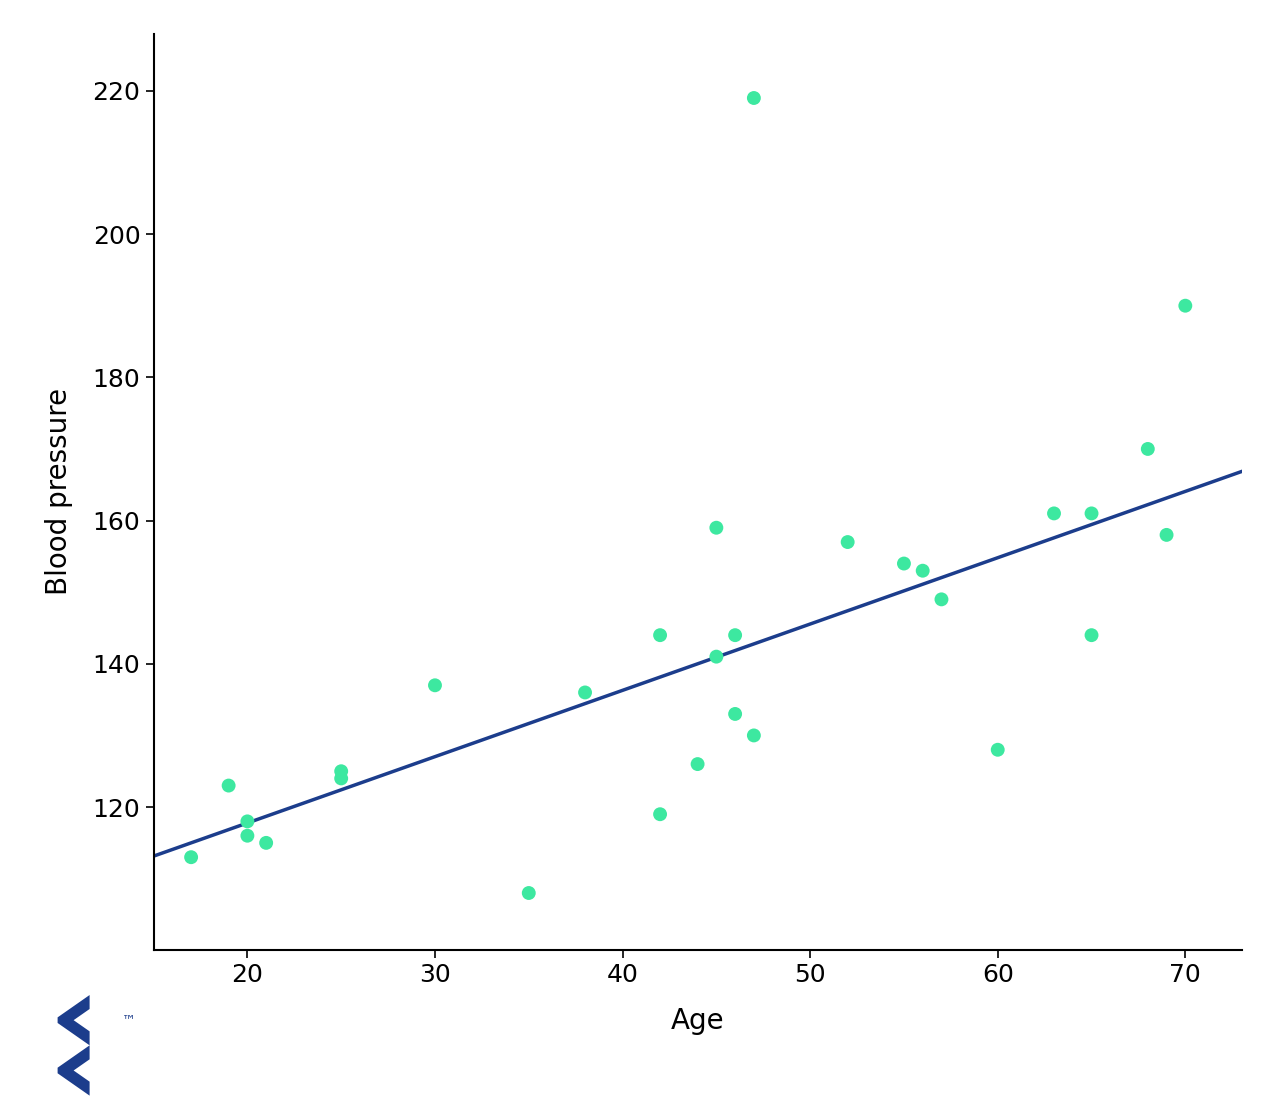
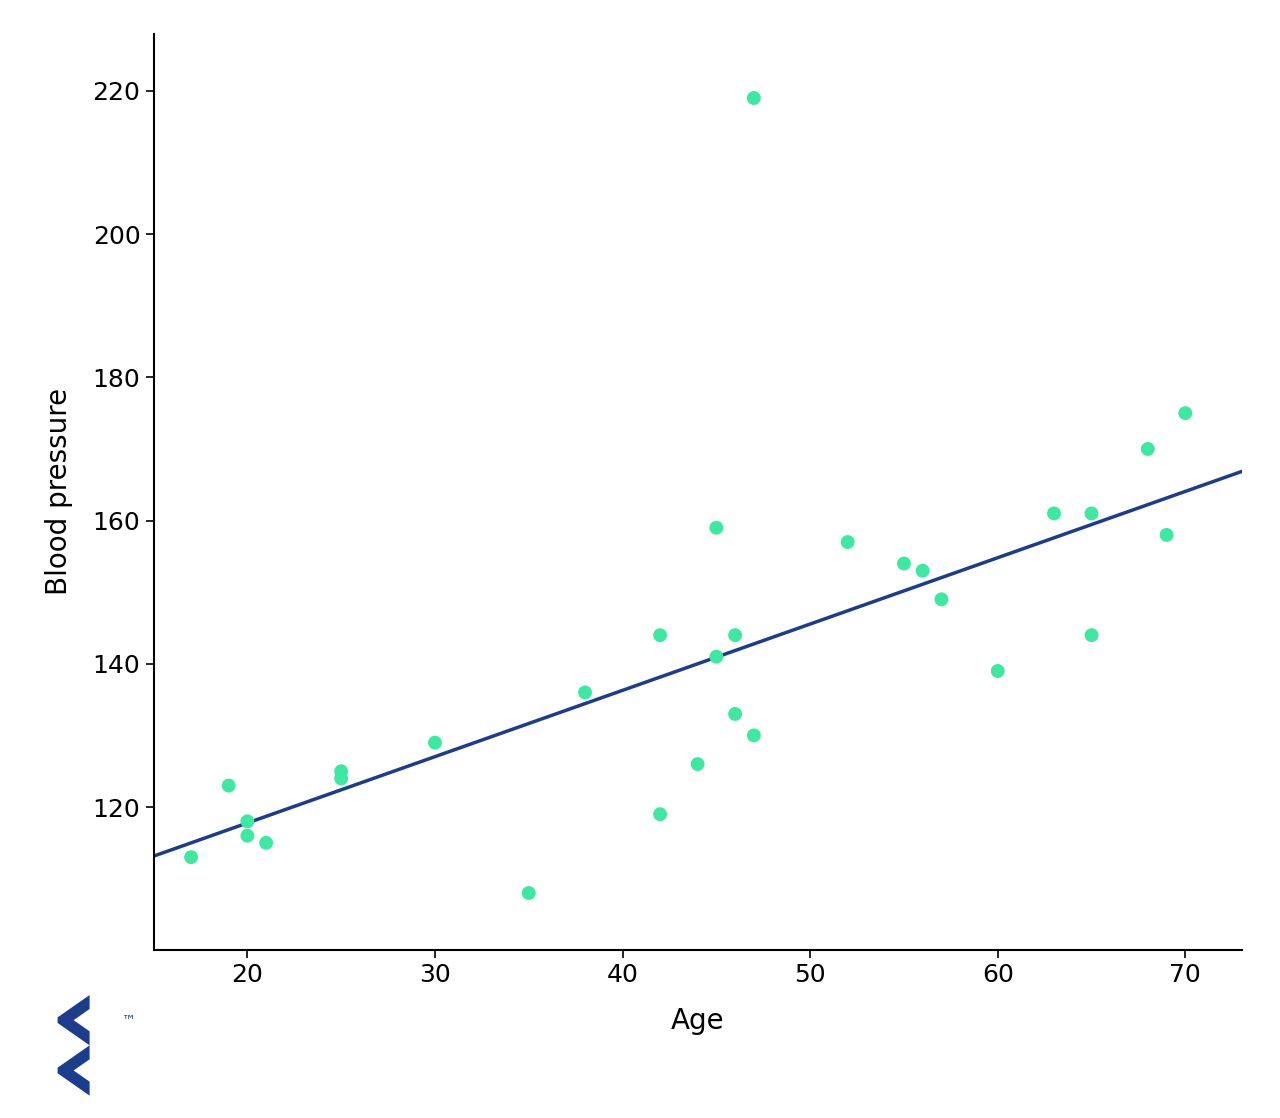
30: 137 -> 129
60: 128 -> 139
70: 190 -> 175
